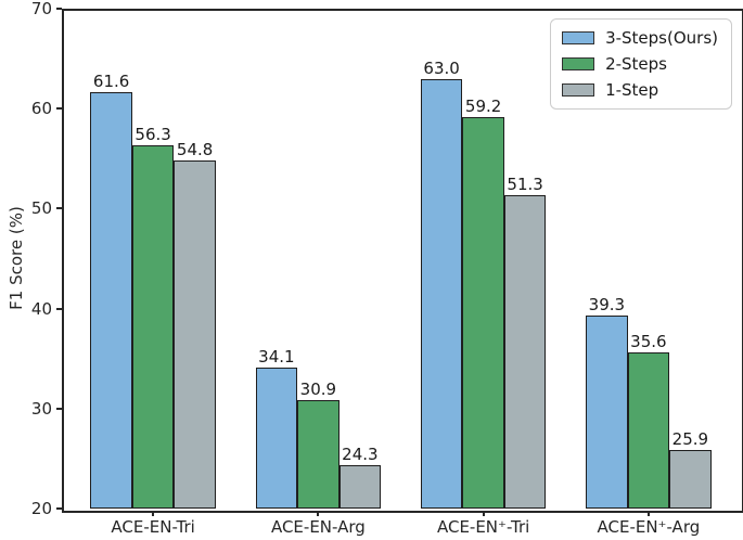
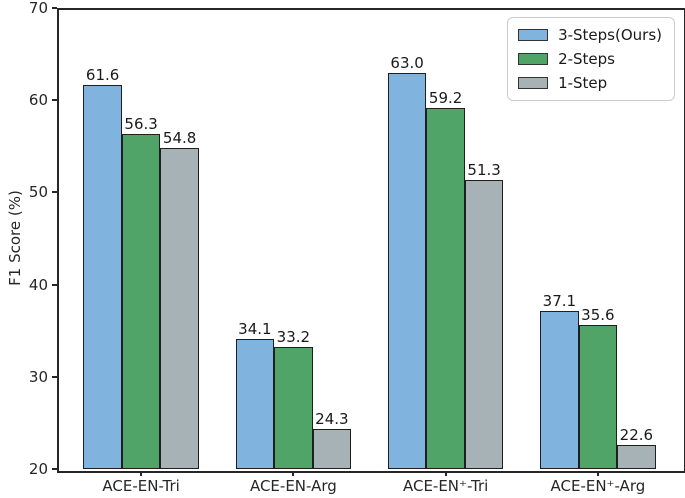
2-Steps/ACE-EN-Arg: 30.9 -> 33.2
3-Steps(Ours)/ACE-EN⁺-Arg: 39.3 -> 37.1
1-Step/ACE-EN⁺-Arg: 25.9 -> 22.6
